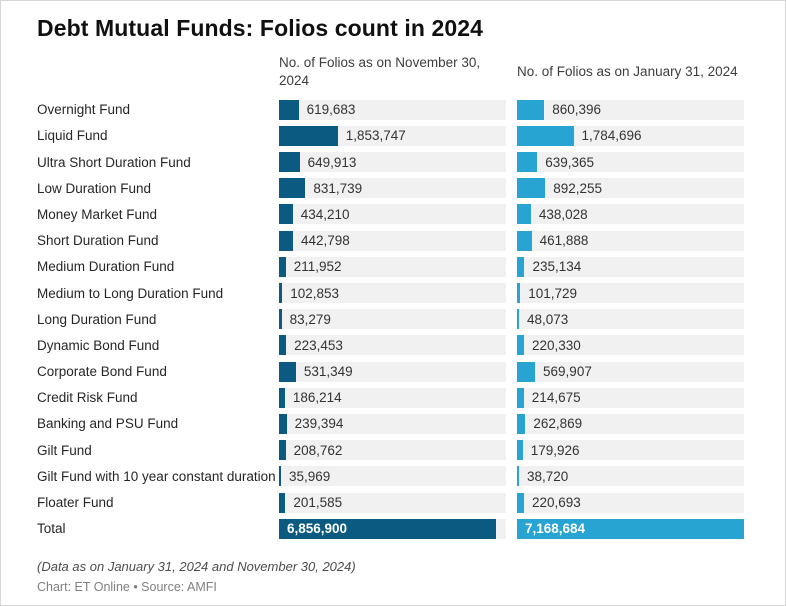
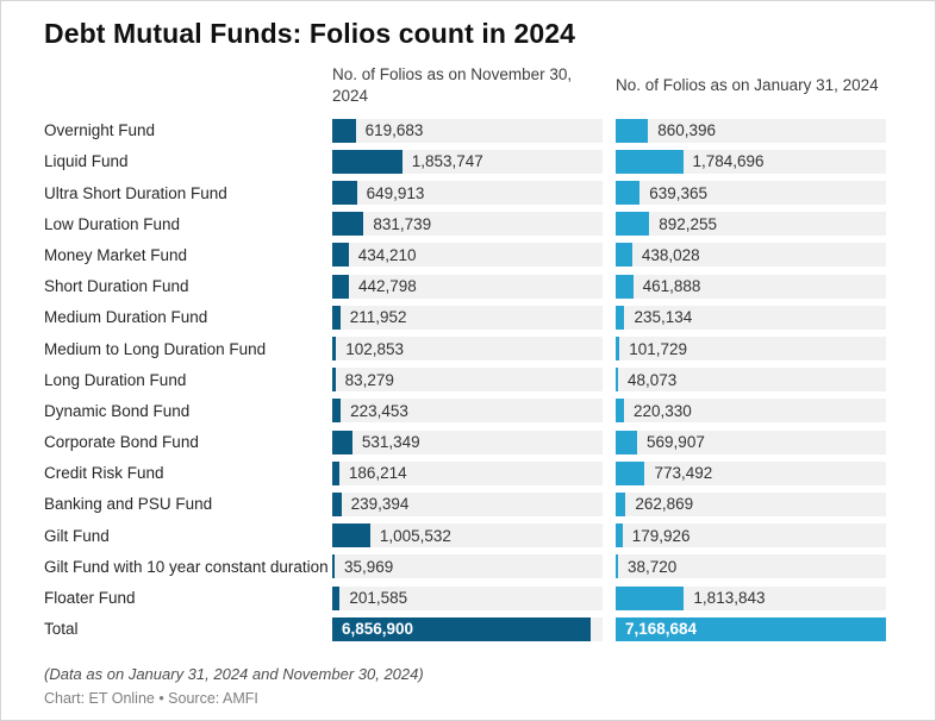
No. of Folios as on January 31, 2024/Credit Risk Fund: 214,675 -> 773,492
No. of Folios as on November 30, 2024/Gilt Fund: 208,762 -> 1,005,532
No. of Folios as on January 31, 2024/Floater Fund: 220,693 -> 1,813,843
